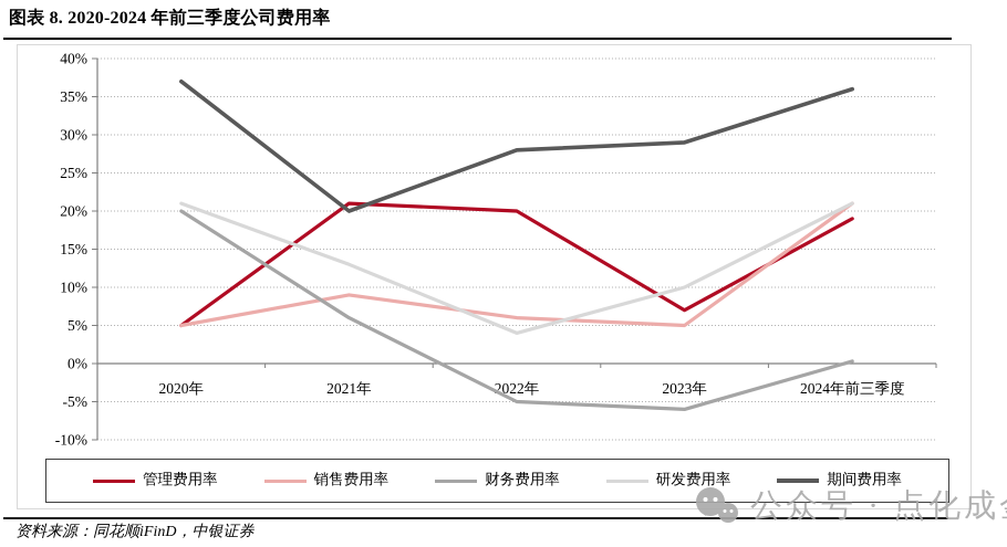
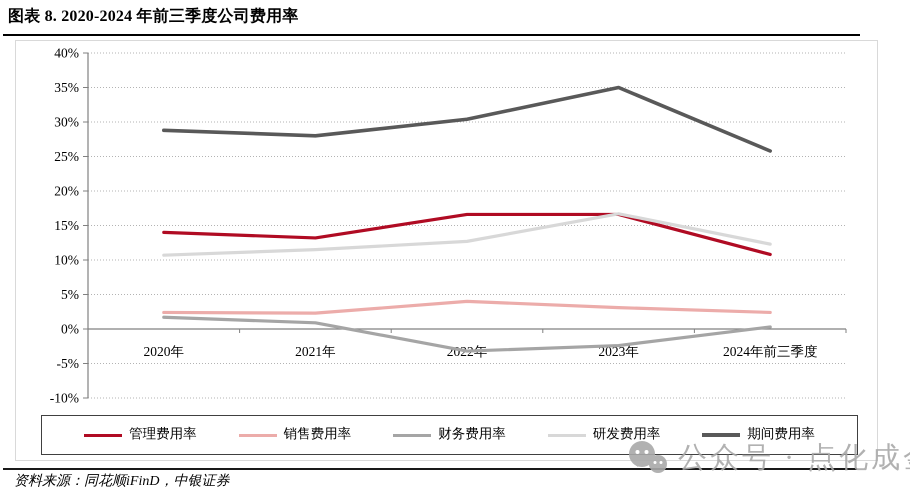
管理费用率/2020年: 5% -> 14%
销售费用率/2020年: 5% -> 2%
财务费用率/2020年: 20% -> 2%
研发费用率/2020年: 21% -> 11%
期间费用率/2020年: 37% -> 29%
管理费用率/2021年: 21% -> 13%
销售费用率/2021年: 9% -> 2%
财务费用率/2021年: 6% -> 1%
研发费用率/2021年: 13% -> 12%
期间费用率/2021年: 20% -> 28%
管理费用率/2022年: 20% -> 17%
销售费用率/2022年: 6% -> 4%
财务费用率/2022年: -5% -> -3%
研发费用率/2022年: 4% -> 13%
期间费用率/2022年: 28% -> 30%
管理费用率/2023年: 7% -> 17%
销售费用率/2023年: 5% -> 3%
财务费用率/2023年: -6% -> -2%
研发费用率/2023年: 10% -> 17%
期间费用率/2023年: 29% -> 35%
管理费用率/2024年前三季度: 19% -> 11%
销售费用率/2024年前三季度: 21% -> 2%
研发费用率/2024年前三季度: 21% -> 12%
期间费用率/2024年前三季度: 36% -> 26%
